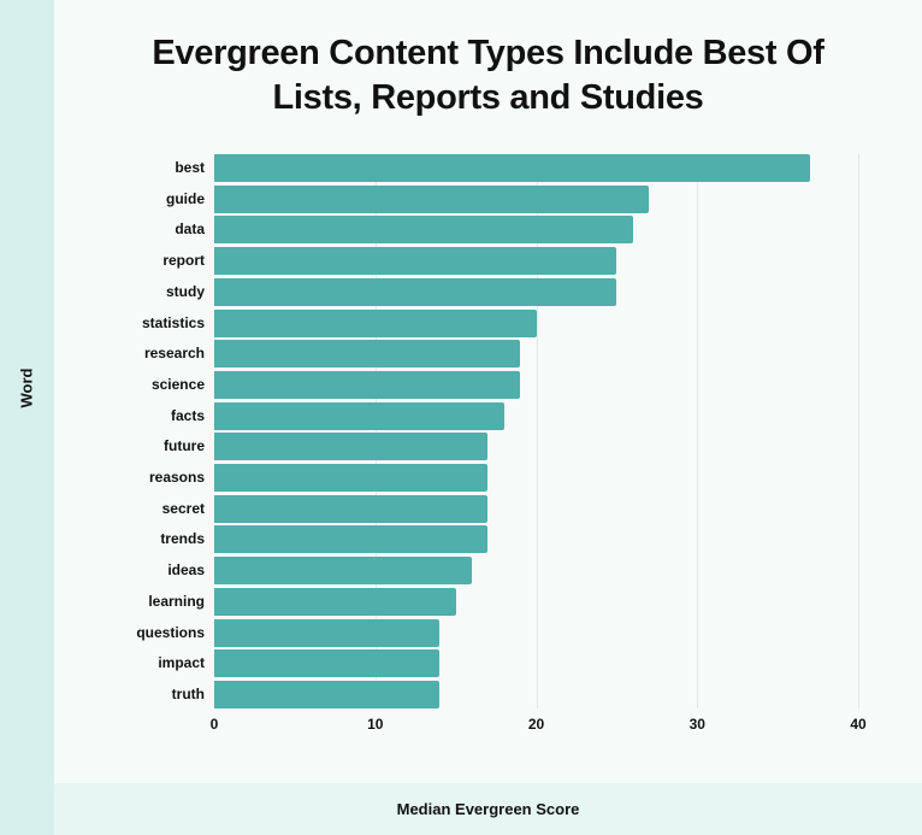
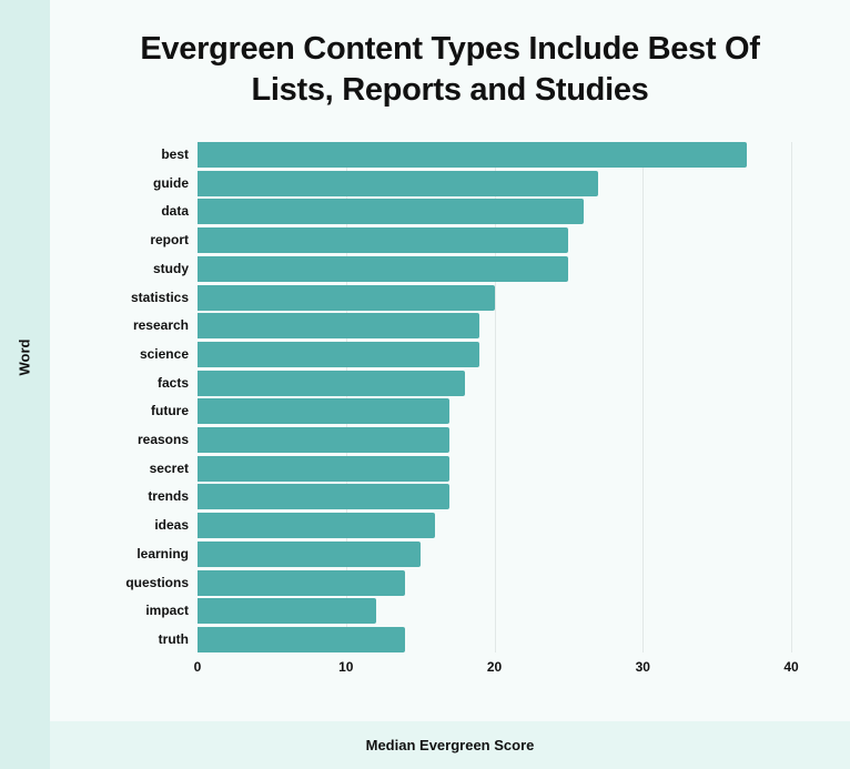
impact: 14 -> 12
